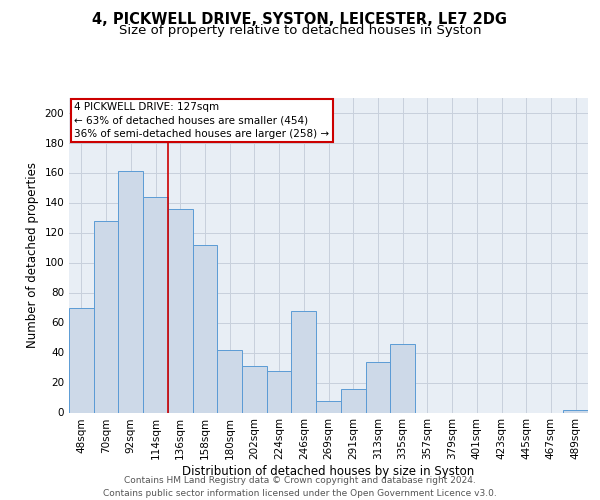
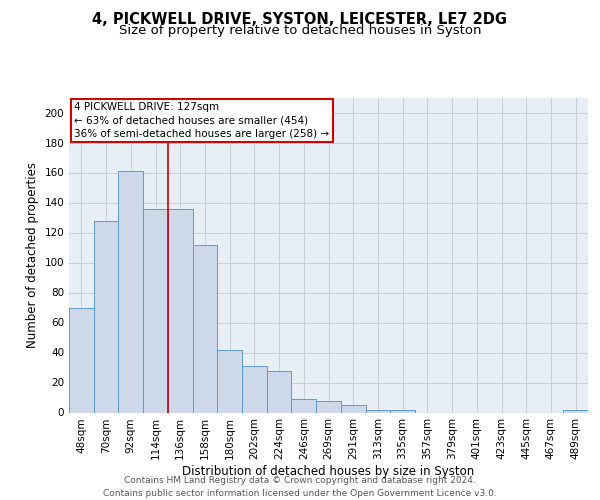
114sqm: 144 -> 136
246sqm: 68 -> 9
291sqm: 16 -> 5
313sqm: 34 -> 2
335sqm: 46 -> 2
